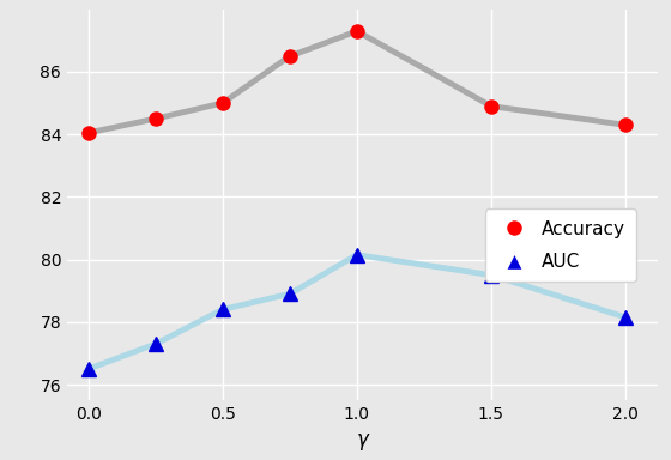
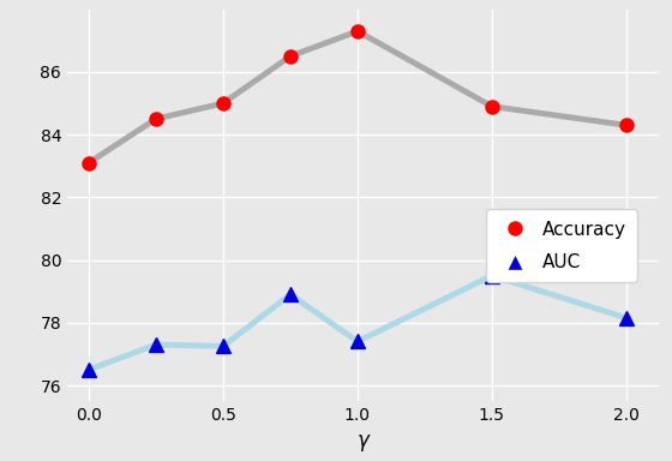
Accuracy/0.0: 84.05 -> 83.10
AUC/0.5: 78.40 -> 77.25
AUC/1.0: 80.15 -> 77.40
